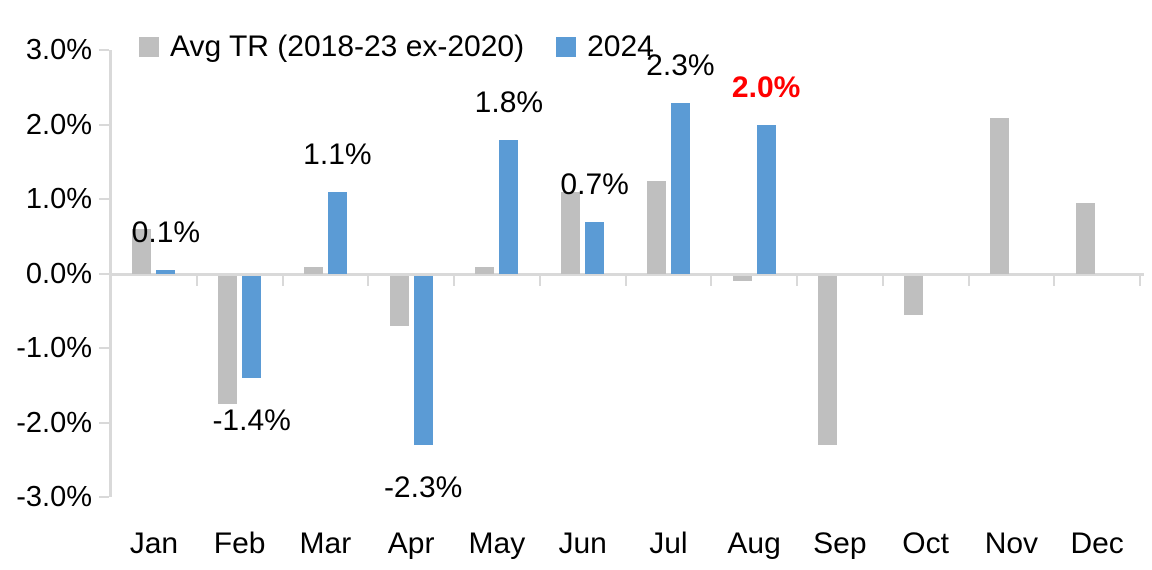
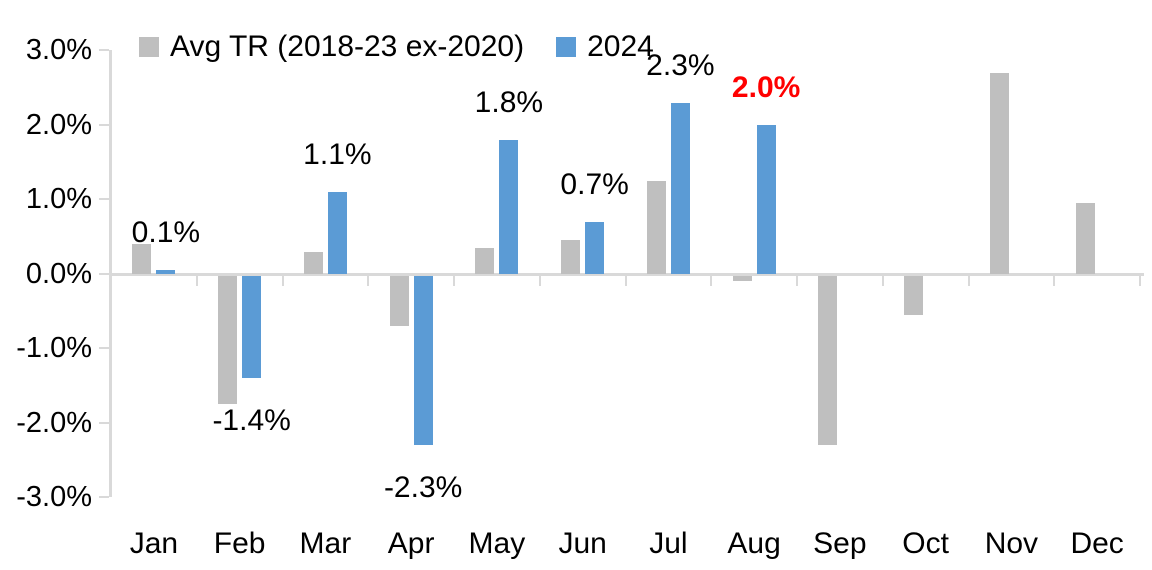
Avg TR (2018-23 ex-2020)/Jan: 0.6% -> 0.4%
Avg TR (2018-23 ex-2020)/Mar: 0.1% -> 0.3%
Avg TR (2018-23 ex-2020)/May: 0.1% -> 0.3%
Avg TR (2018-23 ex-2020)/Jun: 1.1% -> 0.5%
Avg TR (2018-23 ex-2020)/Nov: 2.1% -> 2.7%
